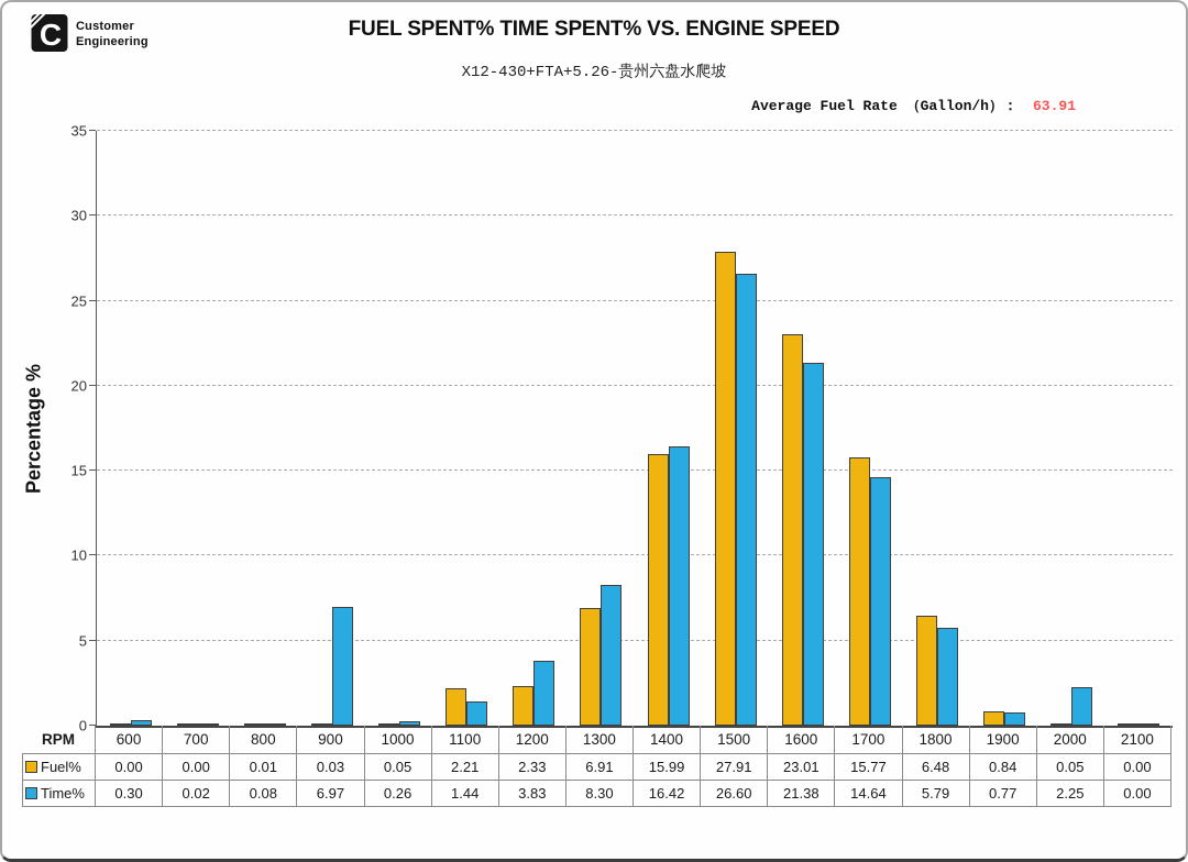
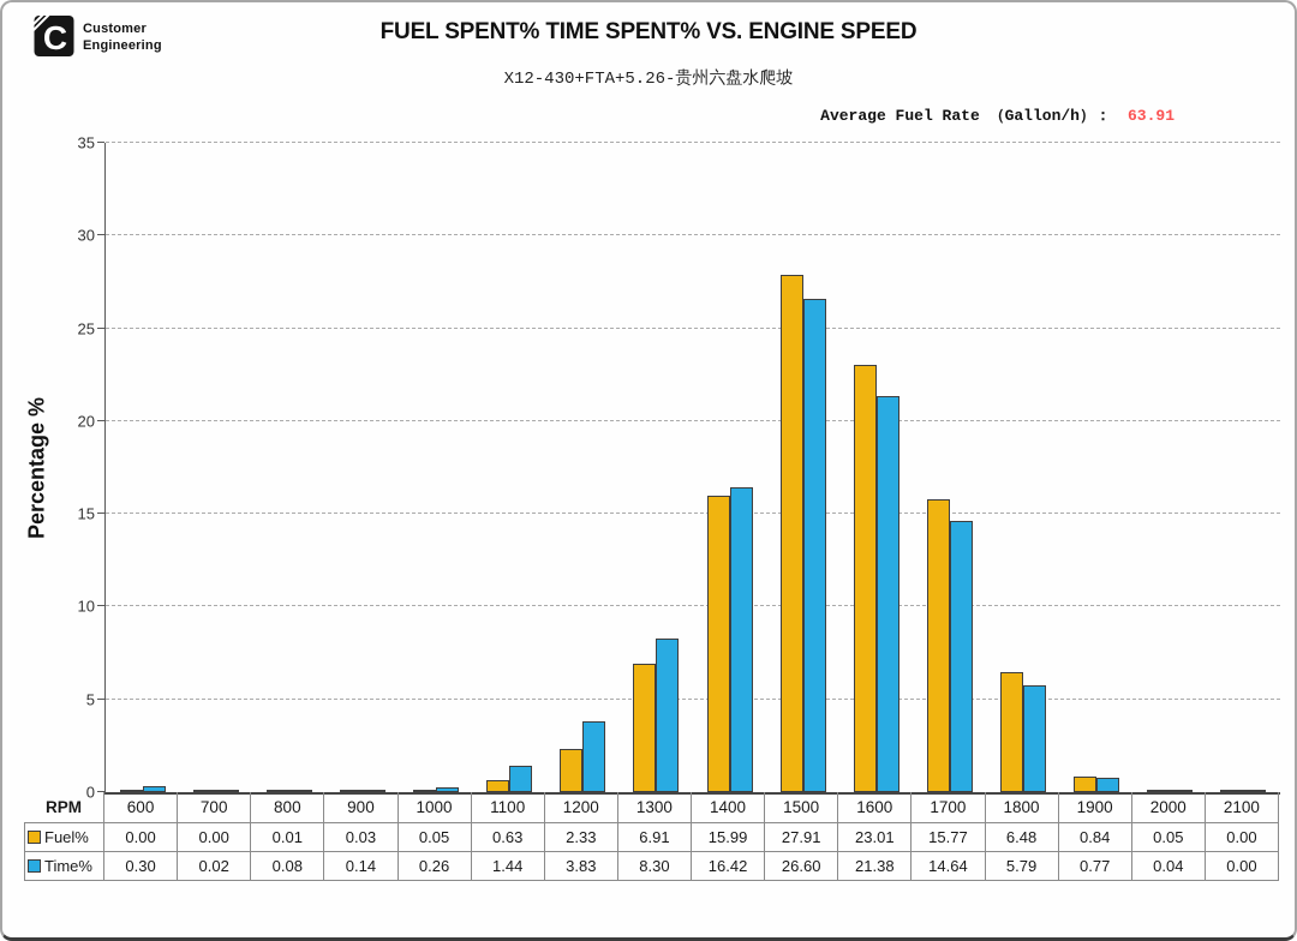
Time%/900: 6.97 -> 0.14
Fuel%/1100: 2.21 -> 0.63
Time%/2000: 2.25 -> 0.04
